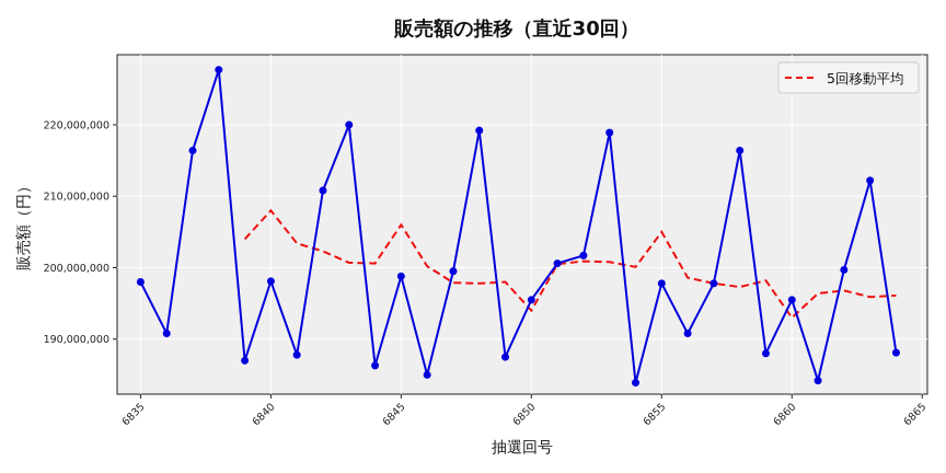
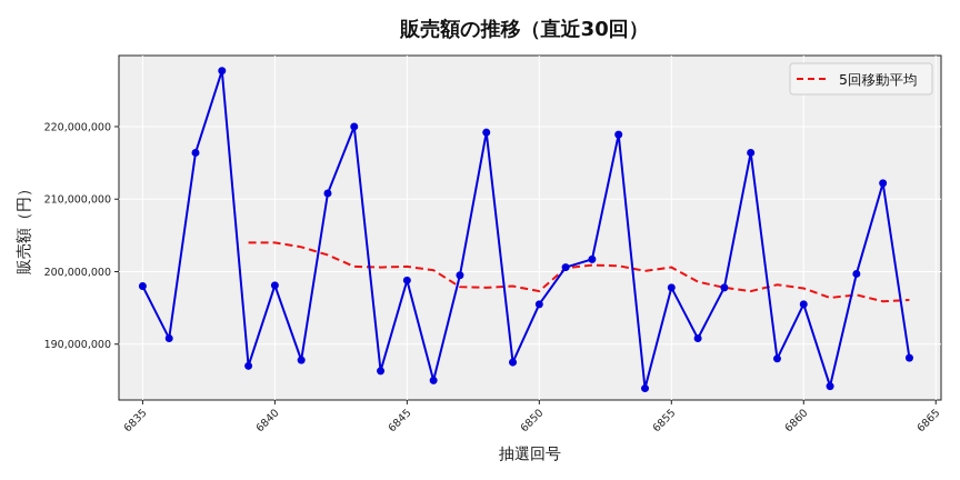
5回移動平均/6840: 208000000 -> 204000000
5回移動平均/6845: 206000000 -> 201000000
5回移動平均/6850: 194000000 -> 197000000
5回移動平均/6855: 205000000 -> 201000000
5回移動平均/6860: 193000000 -> 198000000
